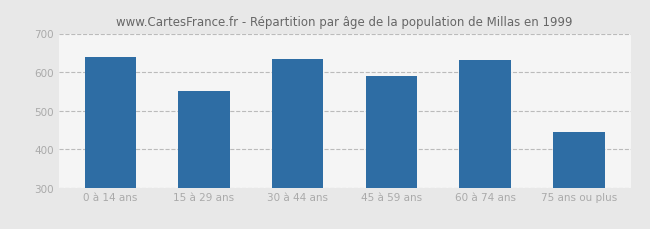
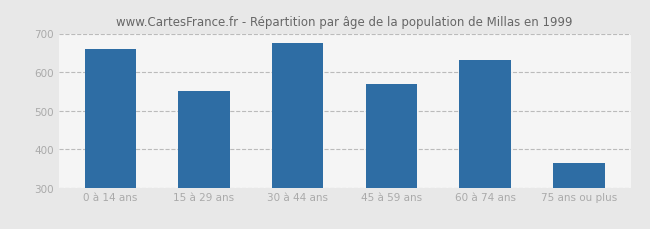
0 à 14 ans: 640 -> 660
30 à 44 ans: 635 -> 675
45 à 59 ans: 590 -> 570
75 ans ou plus: 445 -> 365
